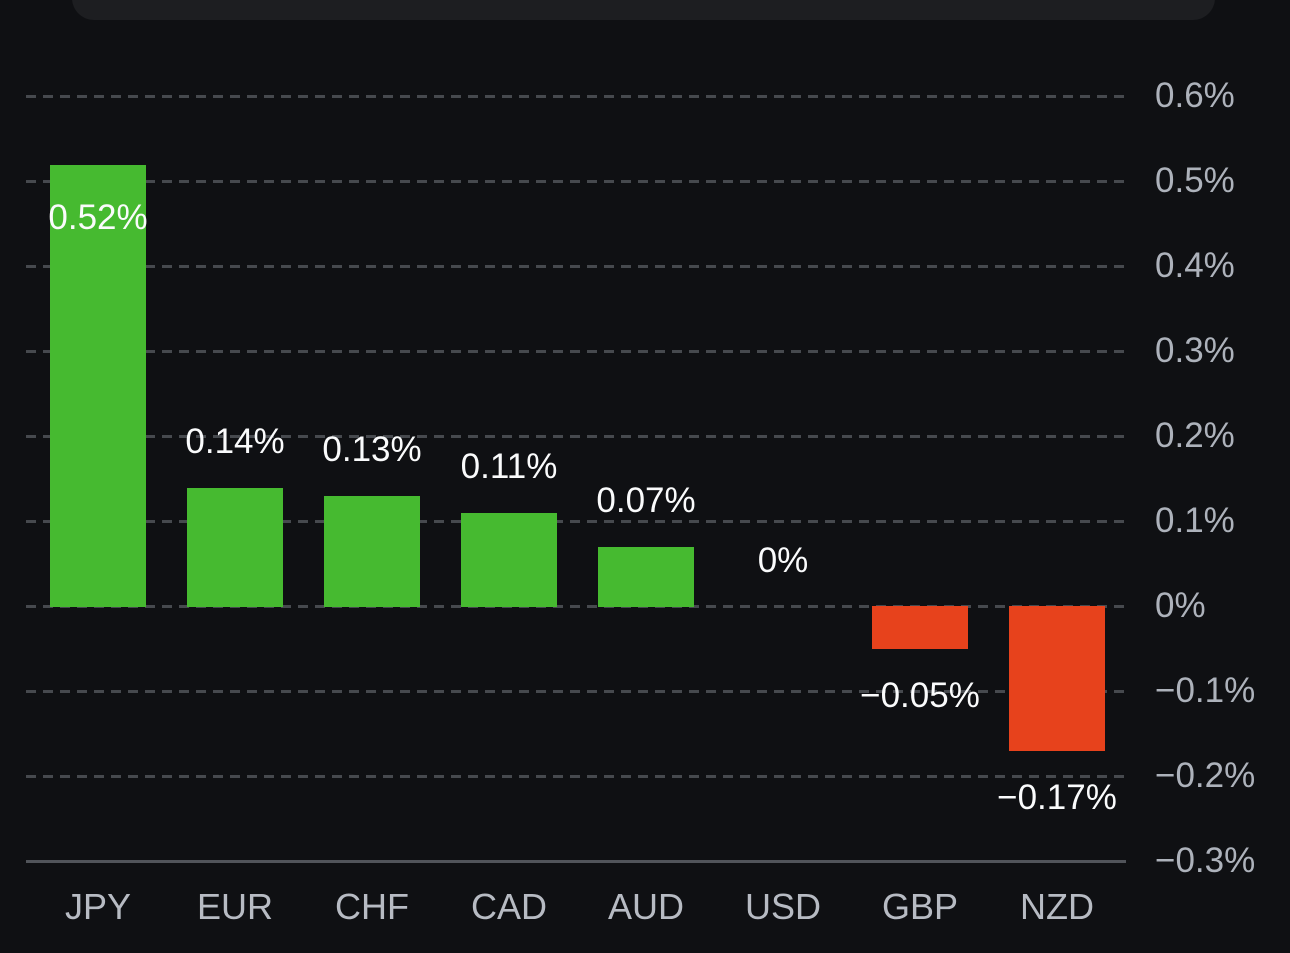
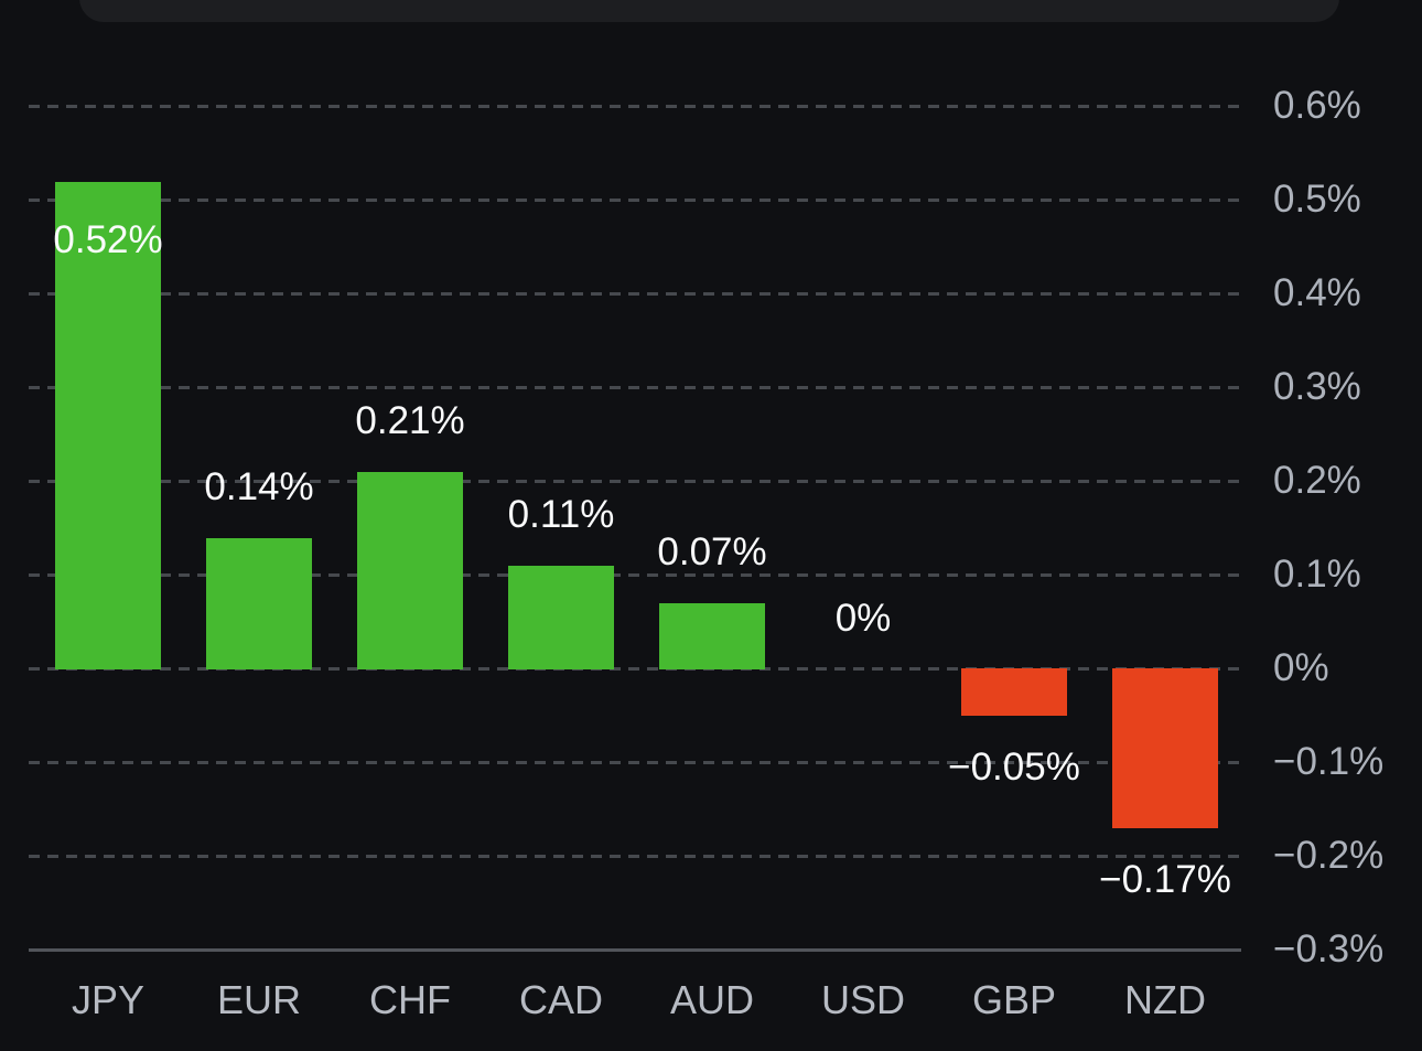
CHF: 0.13% -> 0.21%
